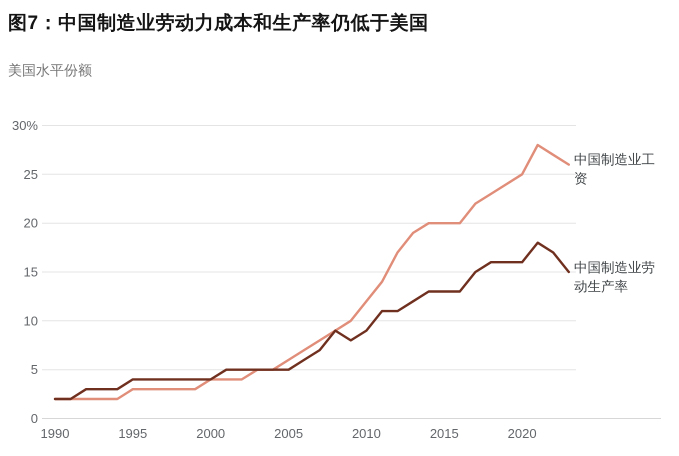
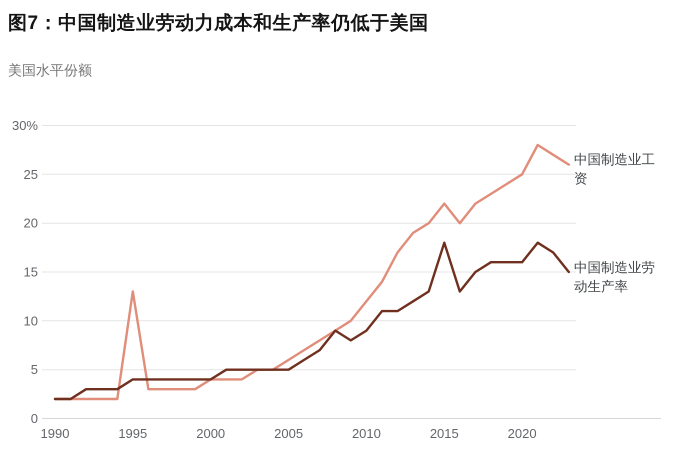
中国制造业工资/1995: 3% -> 13%
中国制造业工资/2015: 20% -> 22%
中国制造业劳动生产率/2015: 13% -> 18%
